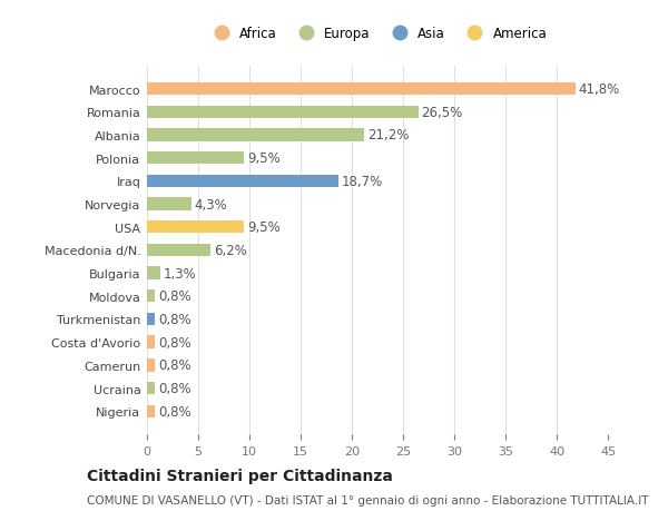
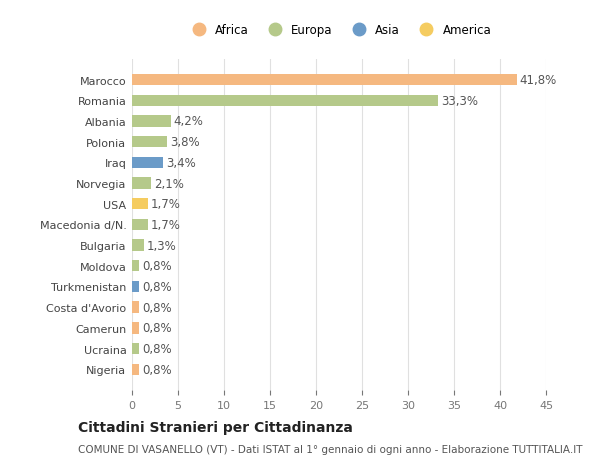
Romania: 26,5% -> 33,3%
Albania: 21,2% -> 4,2%
Polonia: 9,5% -> 3,8%
Iraq: 18,7% -> 3,4%
Norvegia: 4,3% -> 2,1%
USA: 9,5% -> 1,7%
Macedonia d/N.: 6,2% -> 1,7%
